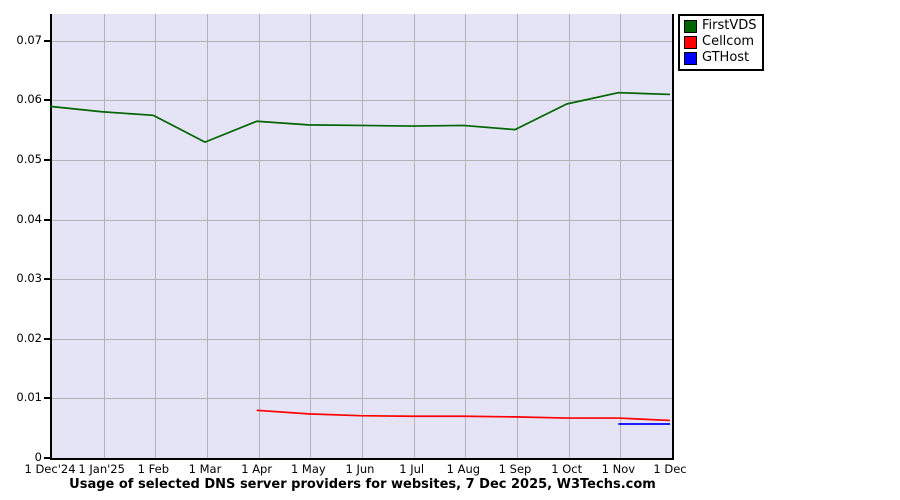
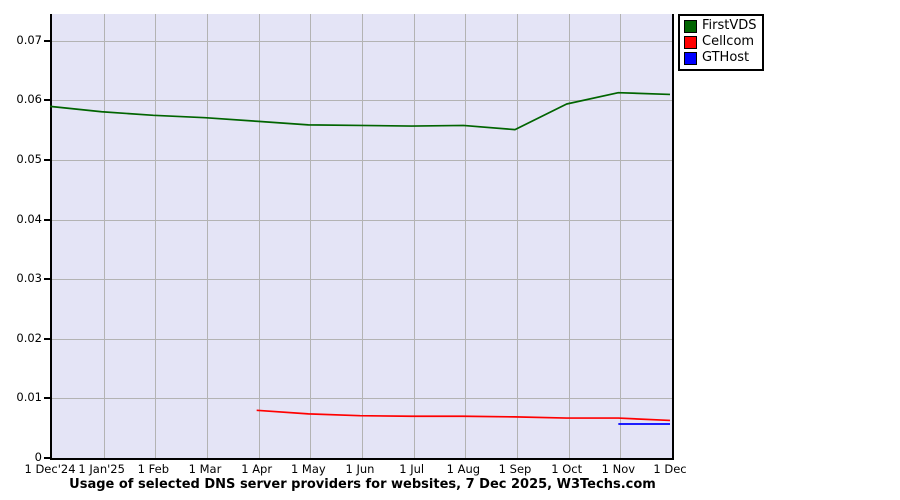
FirstVDS/1 Mar: 0.053 -> 0.057
